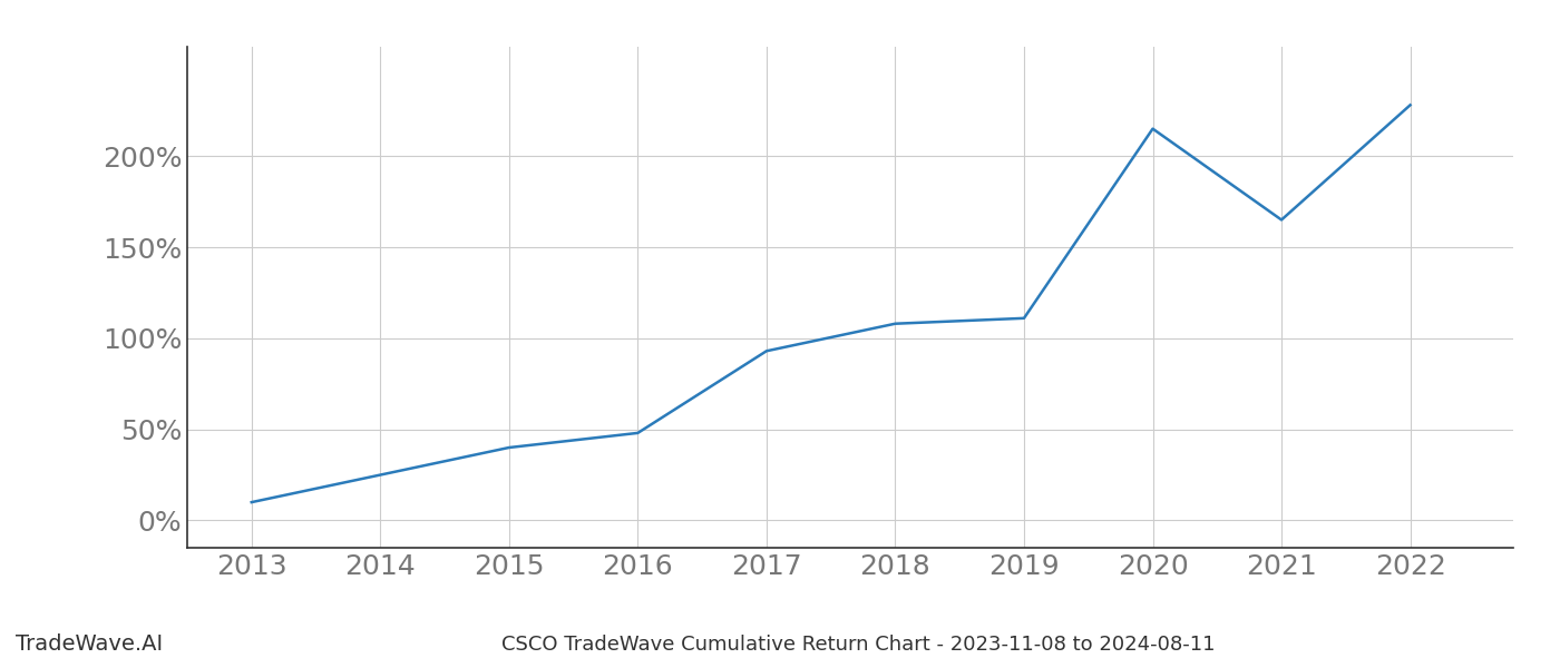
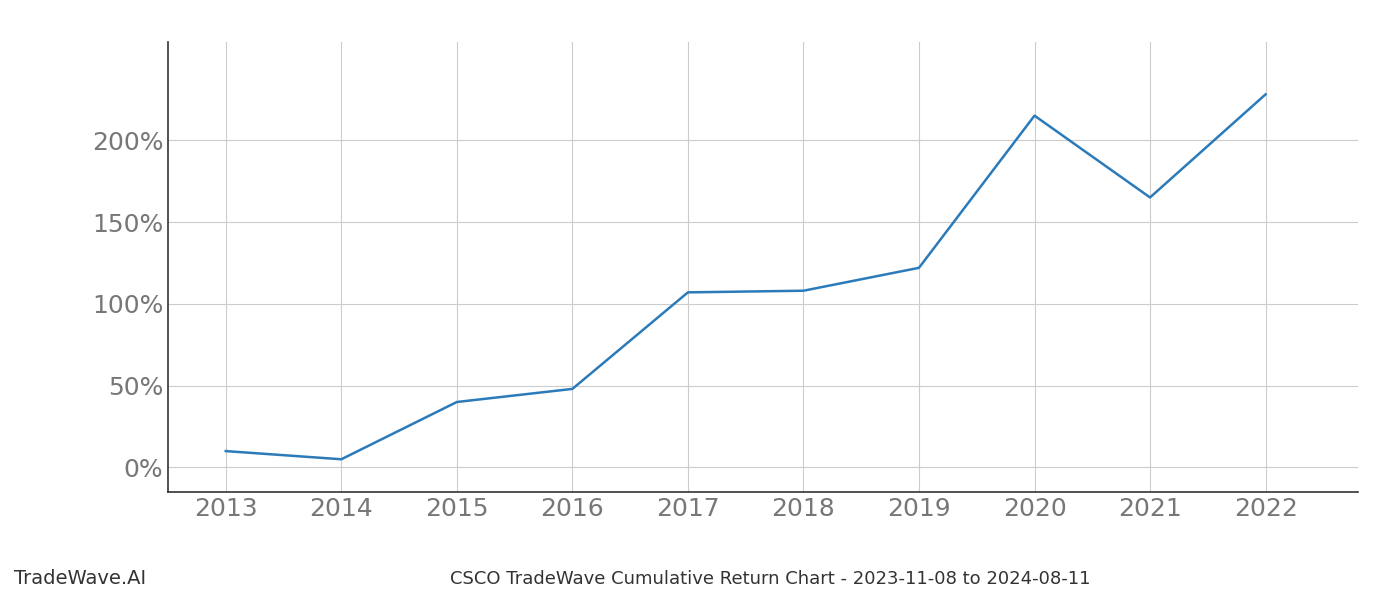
2014: 25% -> 5%
2017: 93% -> 107%
2019: 111% -> 122%
